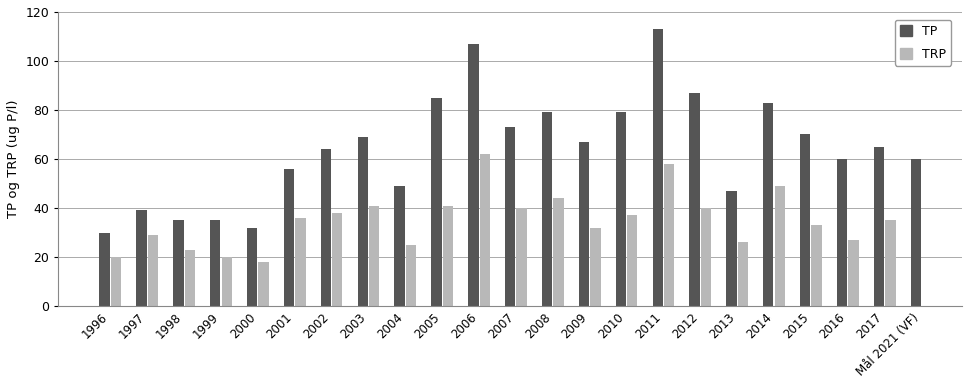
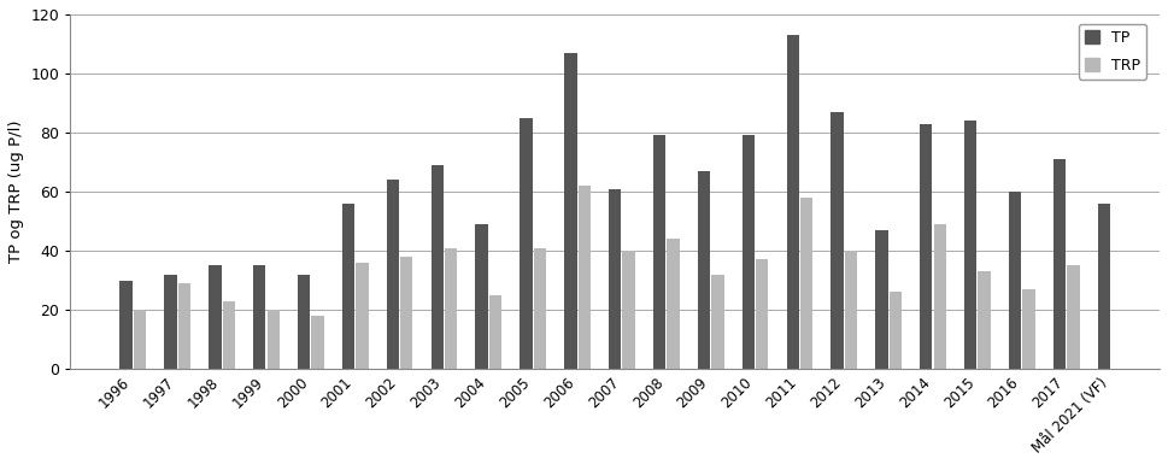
TP/1997: 39 -> 32
TP/2007: 73 -> 61
TP/2015: 70 -> 84
TP/2017: 65 -> 71
TP/Mål 2021 (VF): 60 -> 56
